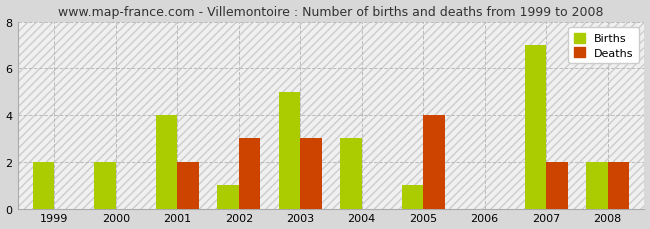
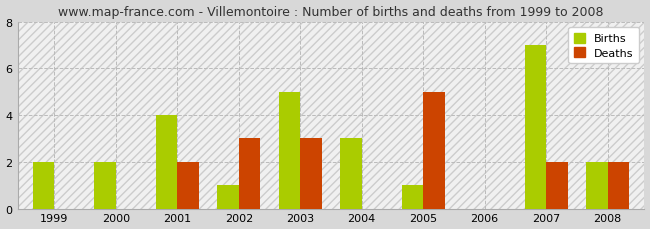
Deaths/2005: 4 -> 5
